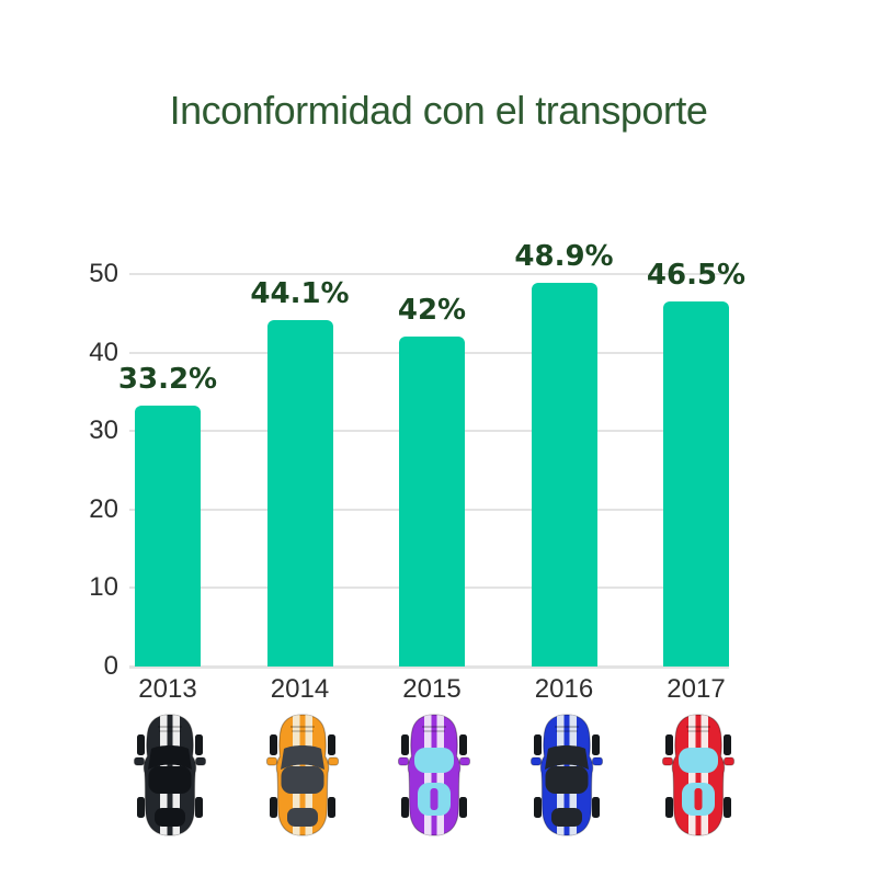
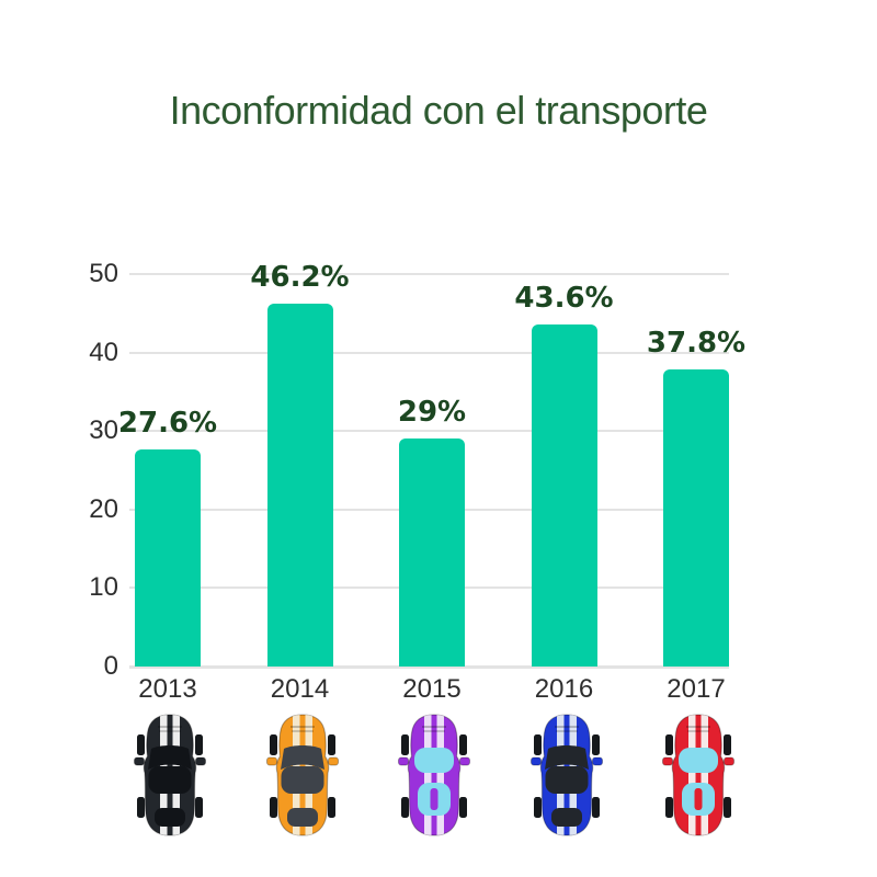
2013: 33.2% -> 27.6%
2014: 44.1% -> 46.2%
2015: 42% -> 29%
2016: 48.9% -> 43.6%
2017: 46.5% -> 37.8%
